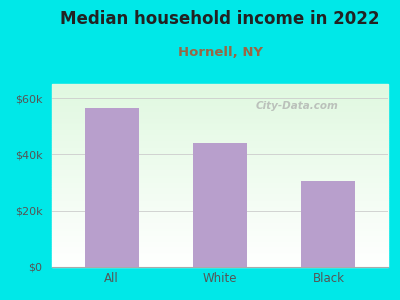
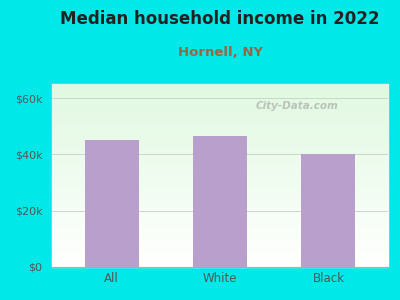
All: $56.5k -> $45.0k
White: $44.0k -> $46.5k
Black: $30.5k -> $40.0k
